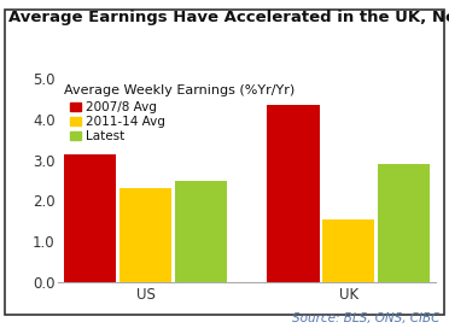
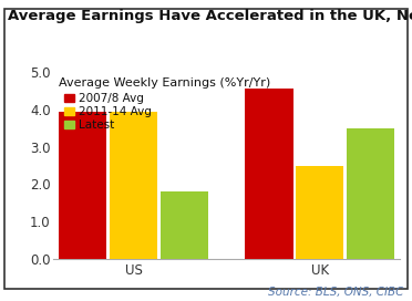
2007/8 Avg/US: 3.15 -> 3.95
2011-14 Avg/US: 2.30 -> 3.95
Latest/US: 2.5 -> 1.8
2007/8 Avg/UK: 4.35 -> 4.55
2011-14 Avg/UK: 1.55 -> 2.50
Latest/UK: 2.9 -> 3.5
